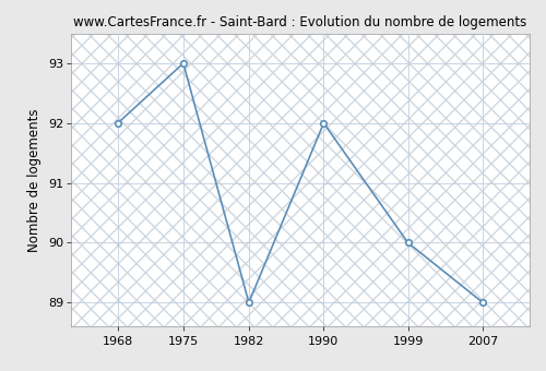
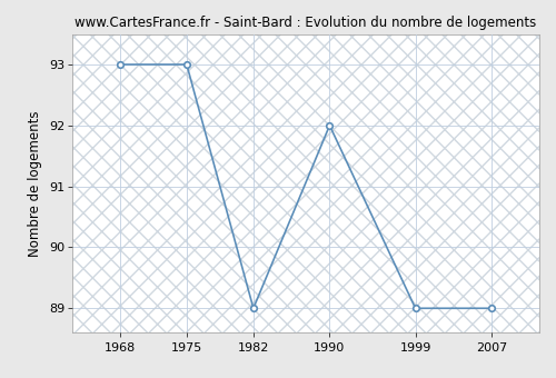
1968: 92 -> 93
1999: 90 -> 89
